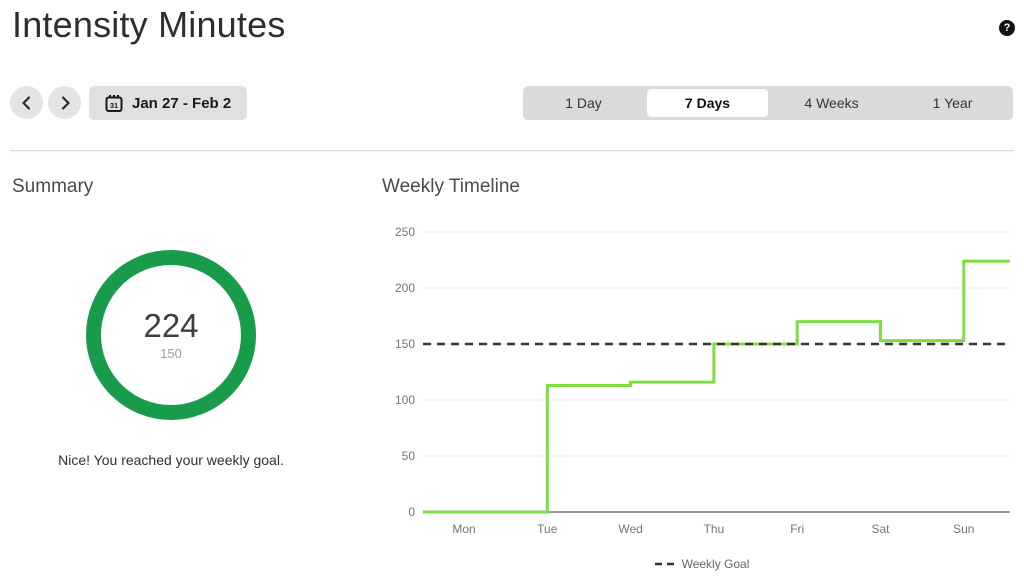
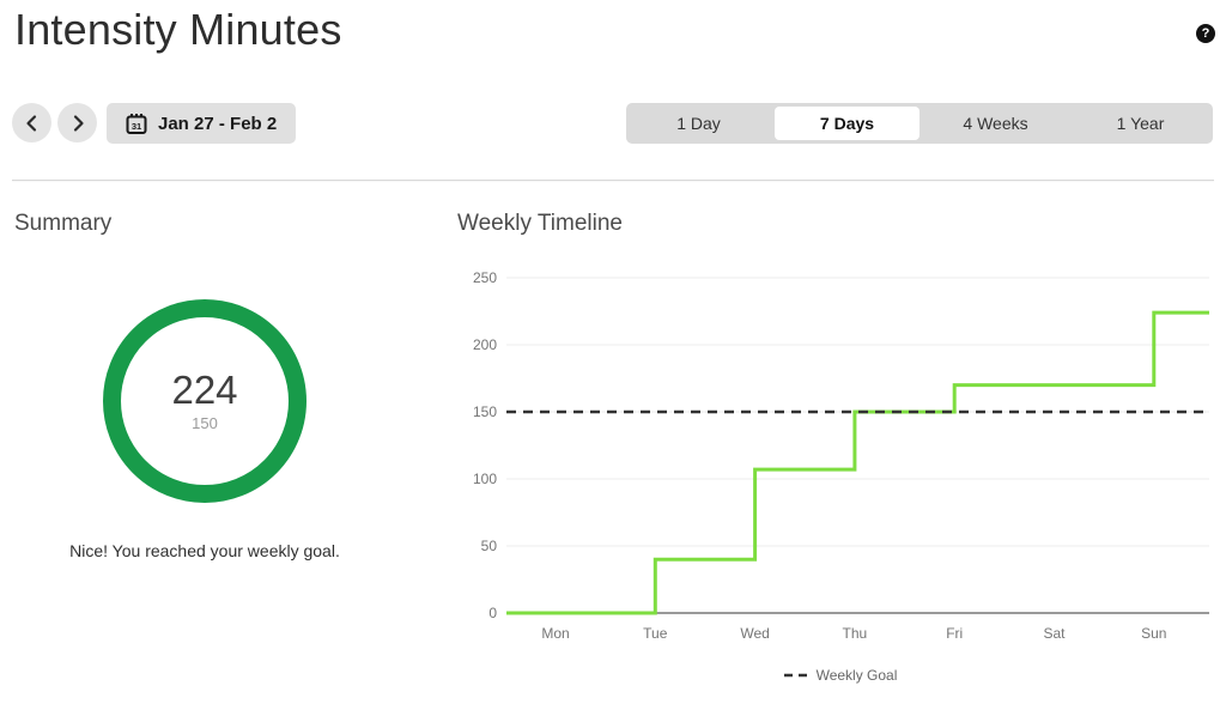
Tue: 113 -> 40
Wed: 116 -> 107
Sat: 153 -> 170
